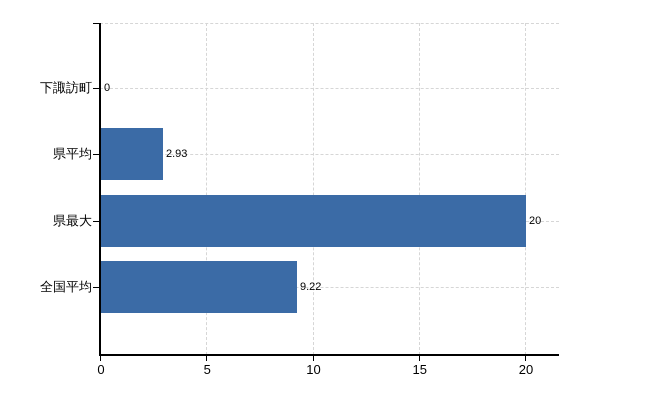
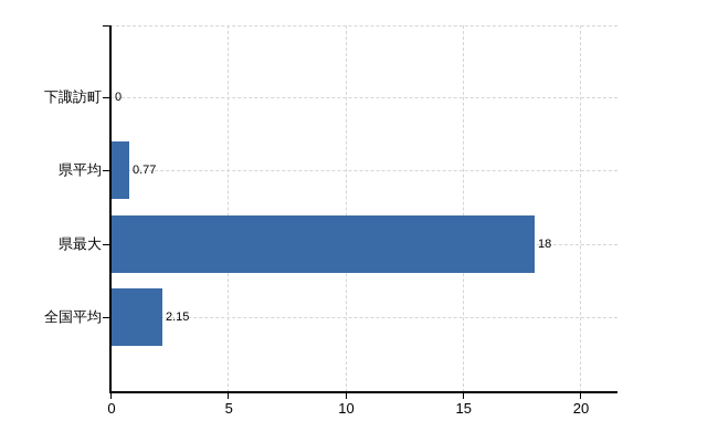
県平均: 2.93 -> 0.77
県最大: 20 -> 18
全国平均: 9.22 -> 2.15
